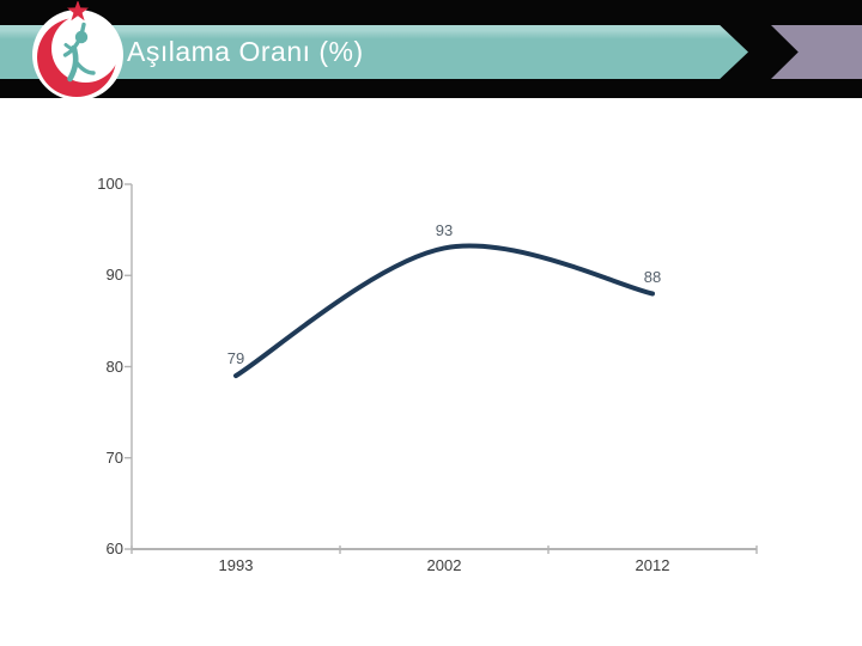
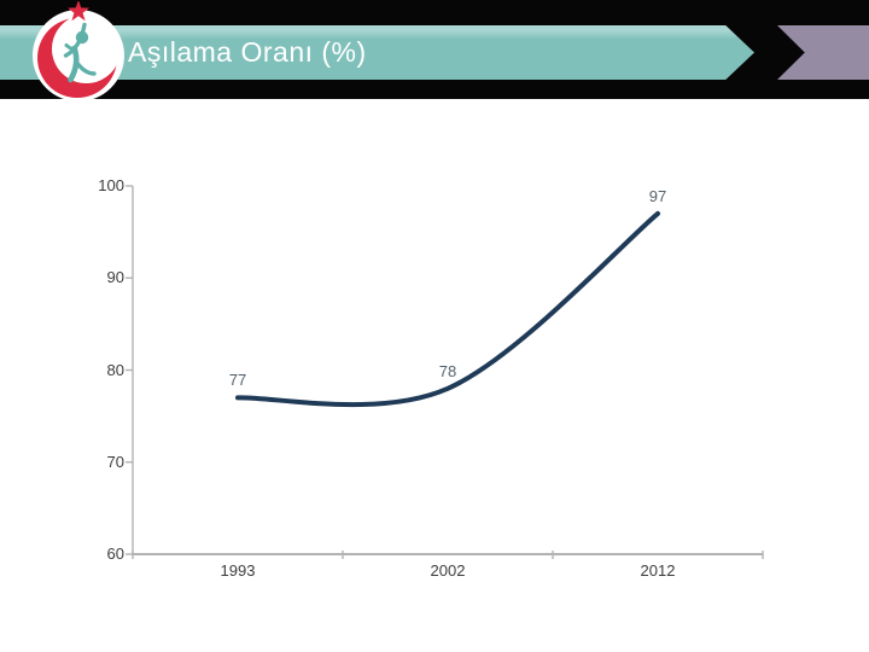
1993: 79 -> 77
2002: 93 -> 78
2012: 88 -> 97
